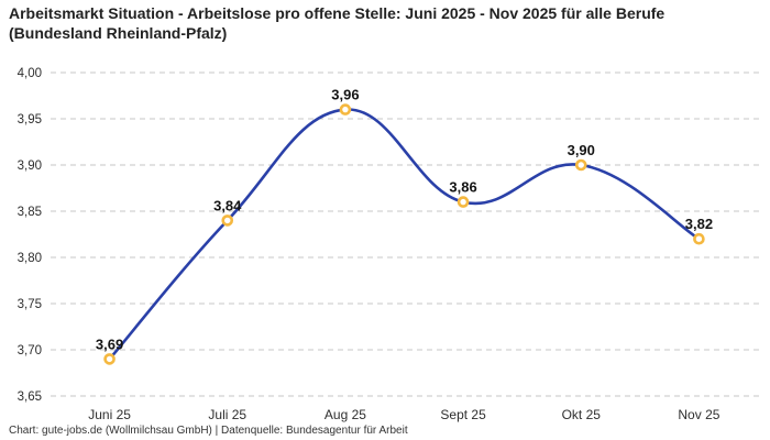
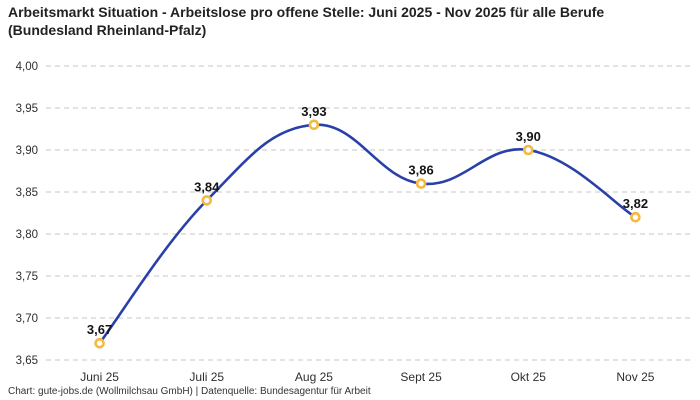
Juni 25: 3,69 -> 3,67
Aug 25: 3,96 -> 3,93
